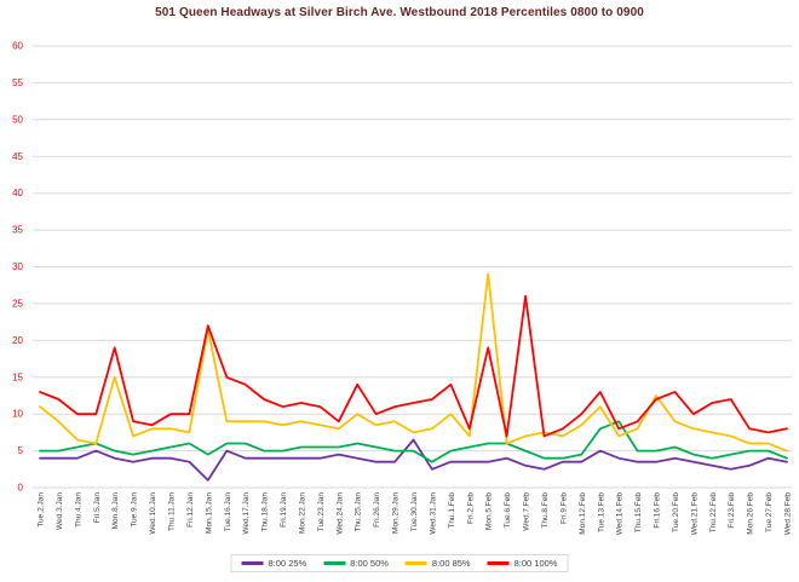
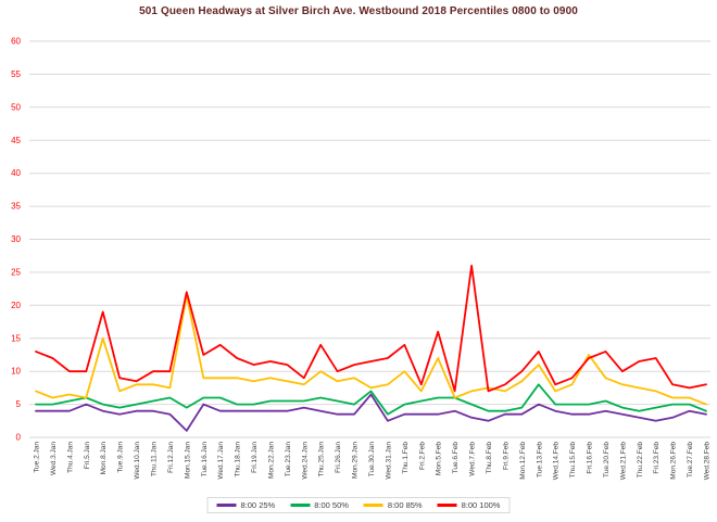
8:00 85%/Tue.2.Jan: 11 -> 7
8:00 85%/Wed.3.Jan: 9 -> 6
8:00 100%/Tue.16.Jan: 15 -> 12
8:00 50%/Tue.30.Jan: 5 -> 7
8:00 85%/Mon.5.Feb: 29 -> 12
8:00 100%/Mon.5.Feb: 19 -> 16
8:00 50%/Wed.14.Feb: 9 -> 5
